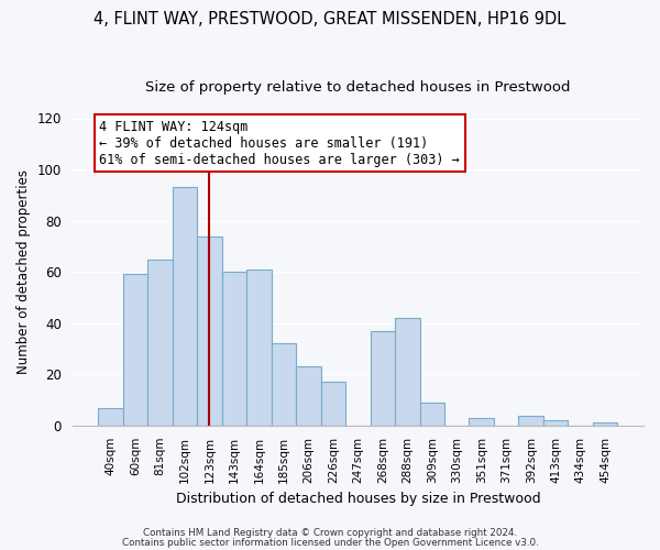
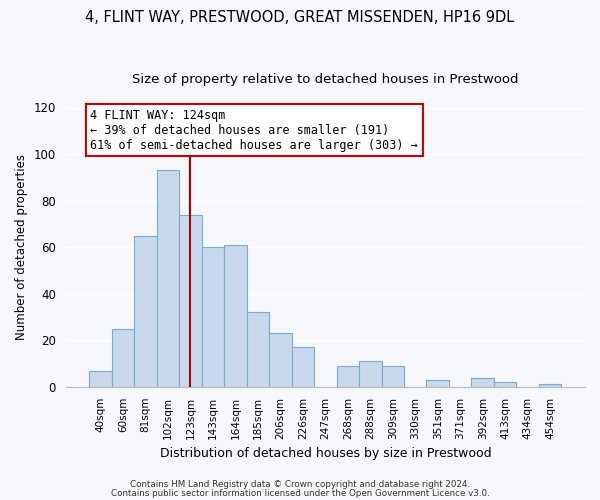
60sqm: 59 -> 25
268sqm: 37 -> 9
288sqm: 42 -> 11
